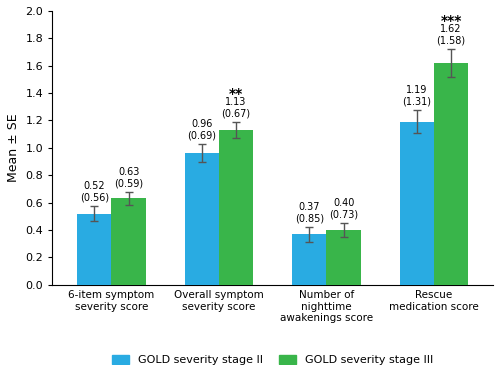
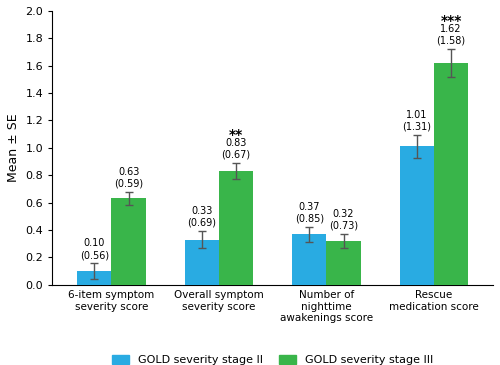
GOLD severity stage II/6-item symptom severity score: 0.52 -> 0.10
GOLD severity stage II/Overall symptom severity score: 0.96 -> 0.33
GOLD severity stage III/Overall symptom severity score: 1.13 -> 0.83
GOLD severity stage III/Number of nighttime awakenings score: 0.40 -> 0.32
GOLD severity stage II/Rescue medication score: 1.19 -> 1.01
